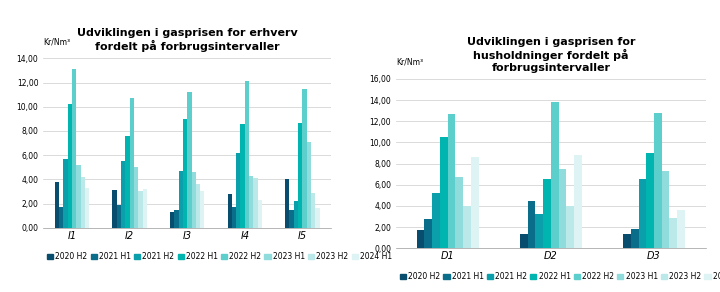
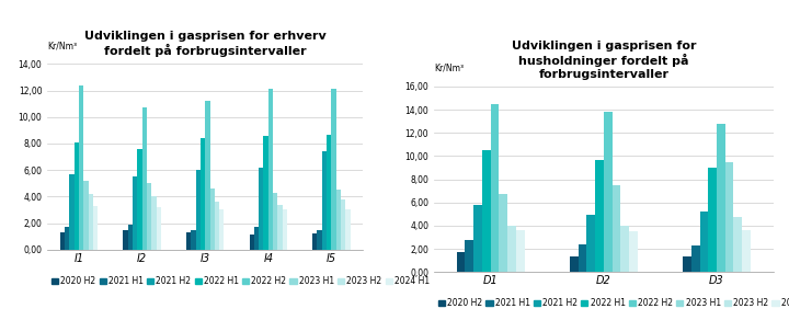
2020 H2/I1: 3,8 -> 1,3
2022 H1/I1: 10,2 -> 8,1
2022 H2/I1: 13,1 -> 12,4
2020 H2/I2: 3,1 -> 1,5
2023 H2/I2: 3,0 -> 4,0
2021 H2/I3: 4,7 -> 6,0
2022 H1/I3: 9,0 -> 8,4
2020 H2/I4: 2,8 -> 1,1
2023 H2/I4: 4,1 -> 3,4
2024 H1/I4: 2,3 -> 3,0
2020 H2/I5: 4,0 -> 1,2
2021 H2/I5: 2,2 -> 7,4
2022 H2/I5: 11,5 -> 12,1
2023 H1/I5: 7,1 -> 4,5
2023 H2/I5: 2,9 -> 3,8
2024 H1/I5: 1,6 -> 3,0
2021 H2/D1: 5,2 -> 5,8
2022 H2/D1: 12,7 -> 14,5
2024 H1/D1: 8,6 -> 3,6
2021 H1/D2: 4,5 -> 2,4
2021 H2/D2: 3,2 -> 4,9
2022 H1/D2: 6,5 -> 9,7
2024 H1/D2: 8,8 -> 3,5
2021 H1/D3: 1,8 -> 2,3
2021 H2/D3: 6,5 -> 5,2
2023 H1/D3: 7,3 -> 9,5
2023 H2/D3: 2,9 -> 4,7
